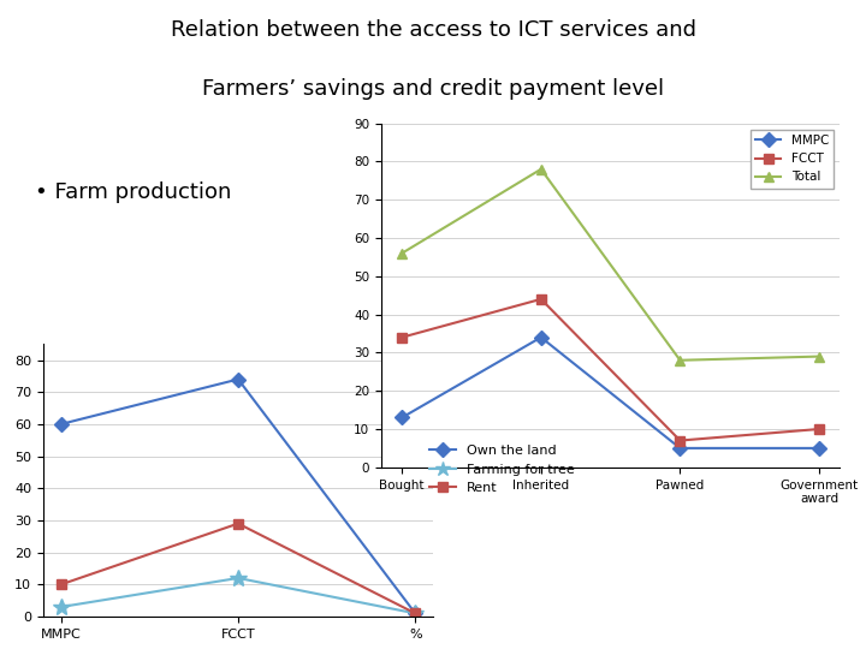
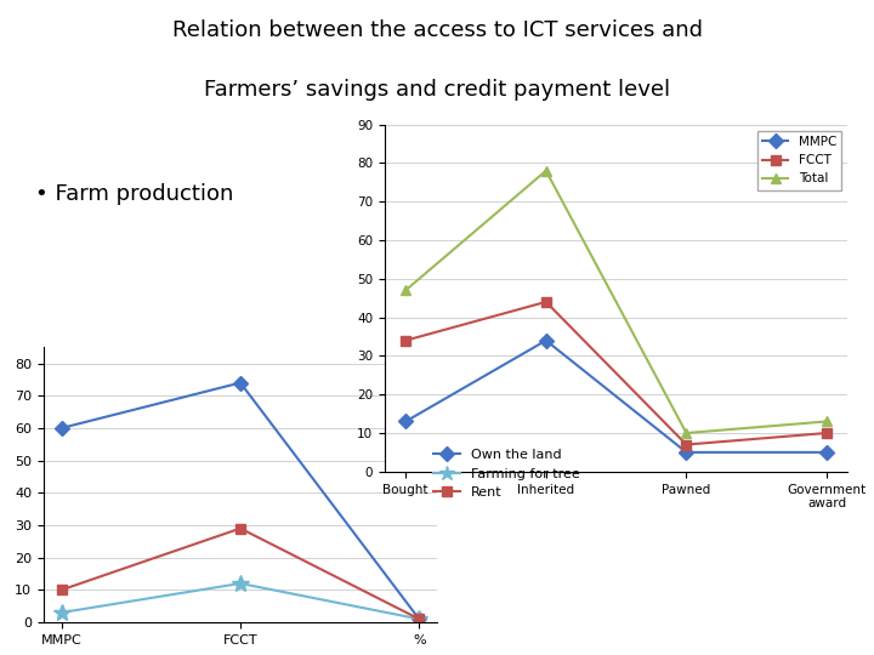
Total/Bought: 56 -> 47
Total/Pawned: 28 -> 10
Total/Government award: 29 -> 13
